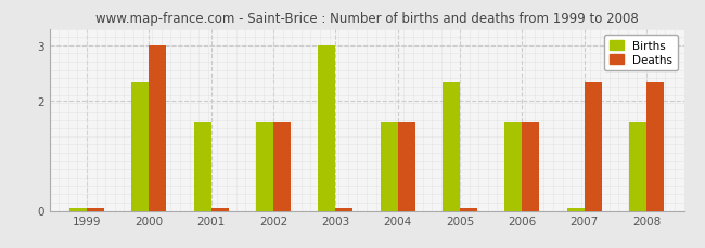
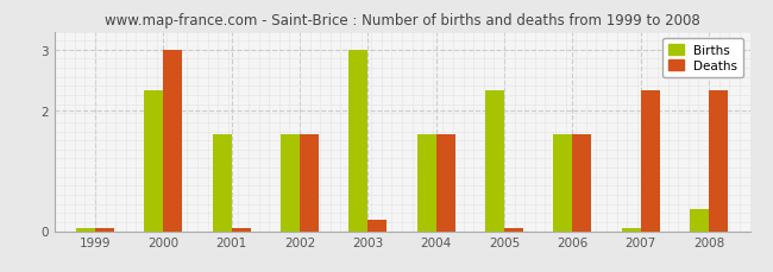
Deaths/2003: 0.04 -> 0.18
Births/2008: 1.60 -> 0.36
